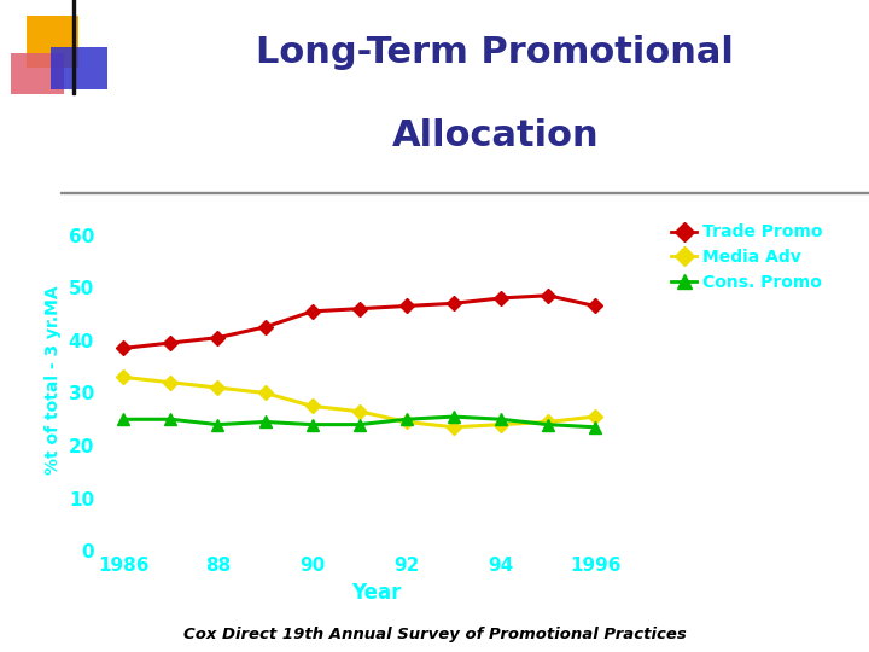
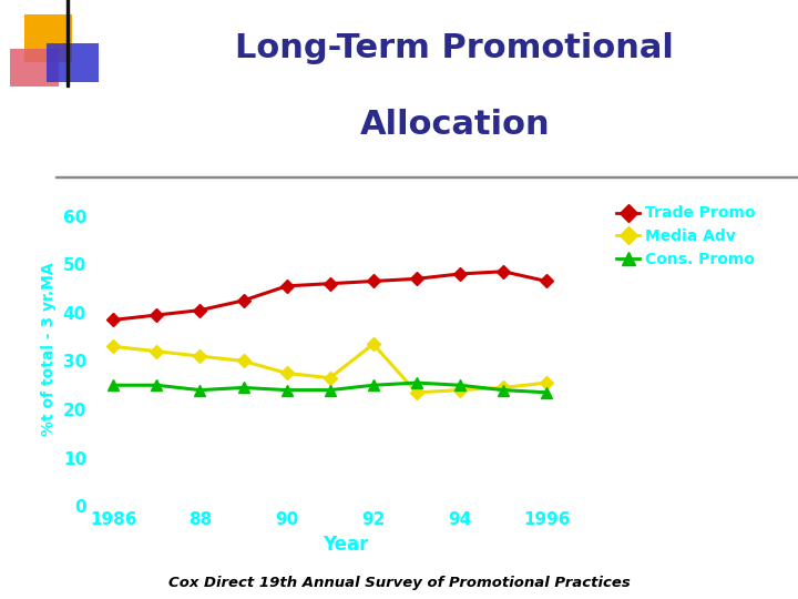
Media Adv/92: 24.5 -> 33.5
